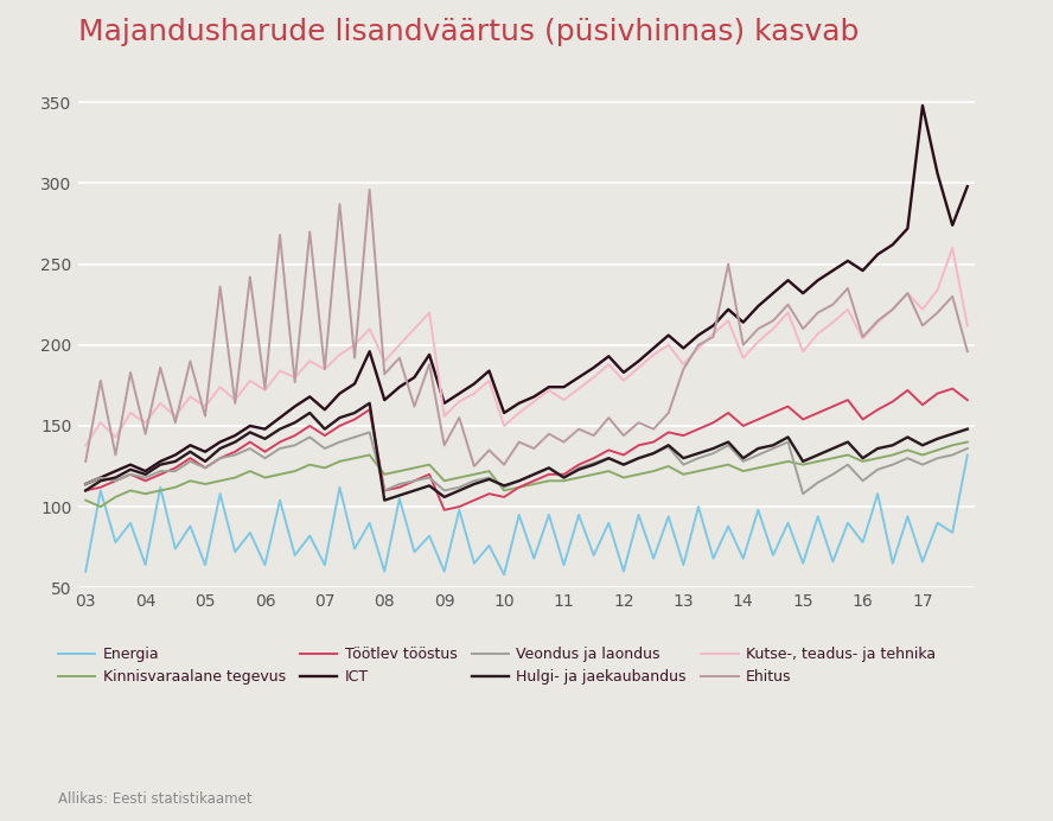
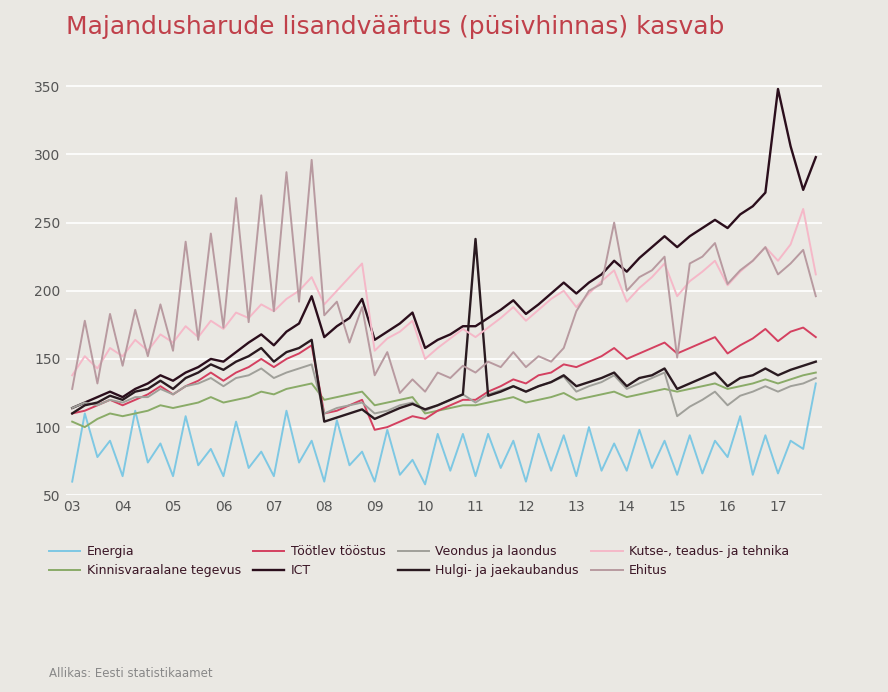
Hulgi- ja jaekaubandus/11: 118 -> 238
Ehitus/15: 210 -> 151
